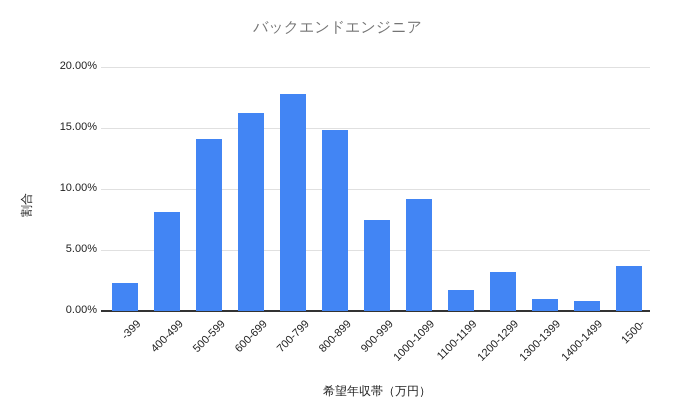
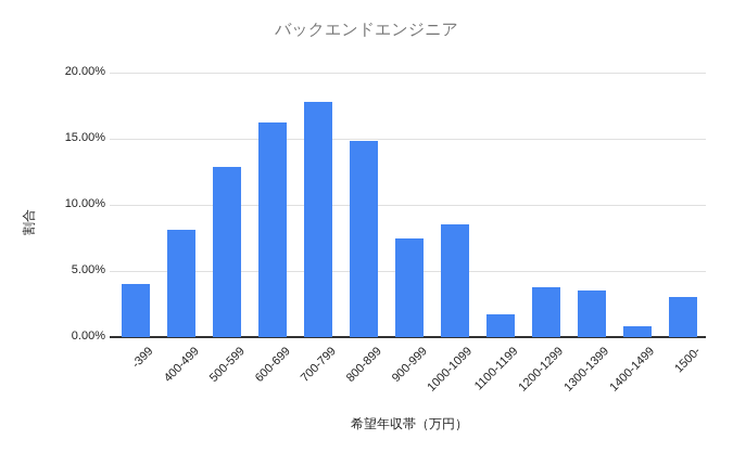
-399: 2.3% -> 4.0%
500-599: 14.1% -> 12.9%
1000-1099: 9.2% -> 8.5%
1200-1299: 3.2% -> 3.8%
1300-1399: 1.0% -> 3.5%
1500-: 3.7% -> 3.0%
